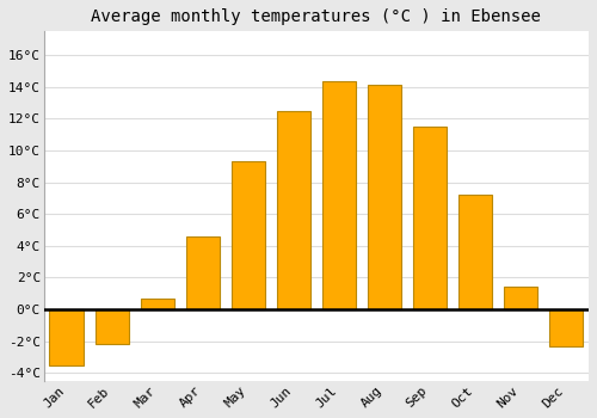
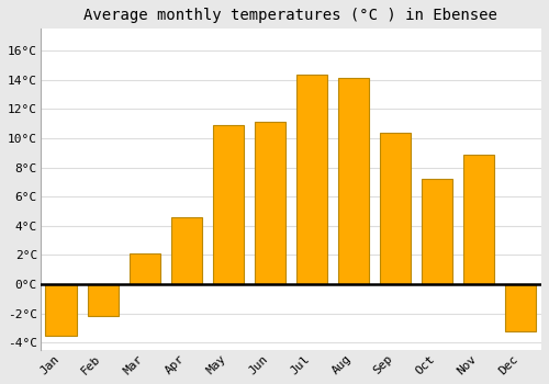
Mar: 0.7°C -> 2.1°C
May: 9.3°C -> 10.9°C
Jun: 12.5°C -> 11.1°C
Sep: 11.5°C -> 10.4°C
Nov: 1.4°C -> 8.9°C
Dec: -2.3°C -> -3.2°C
